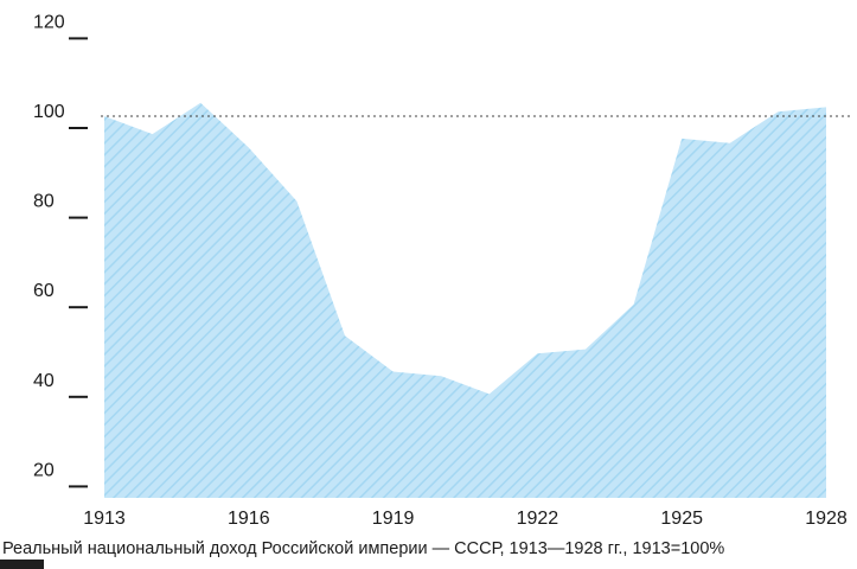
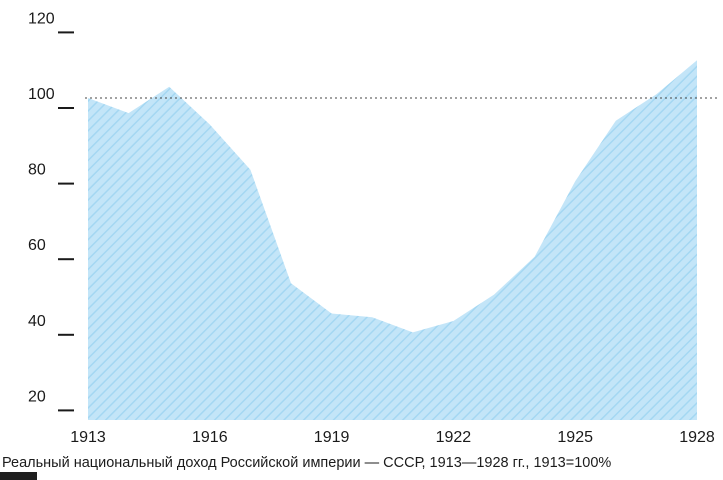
1922: 47 -> 41
1925: 95 -> 78
1928: 102 -> 110
